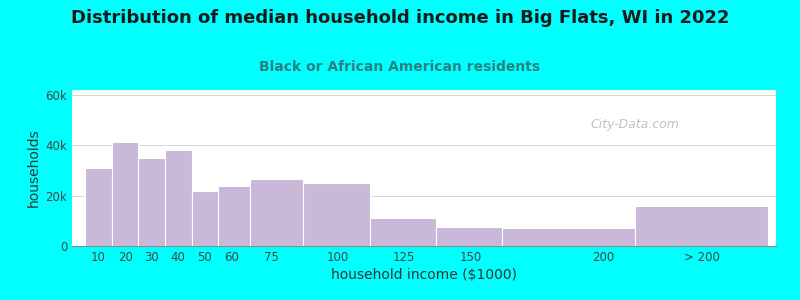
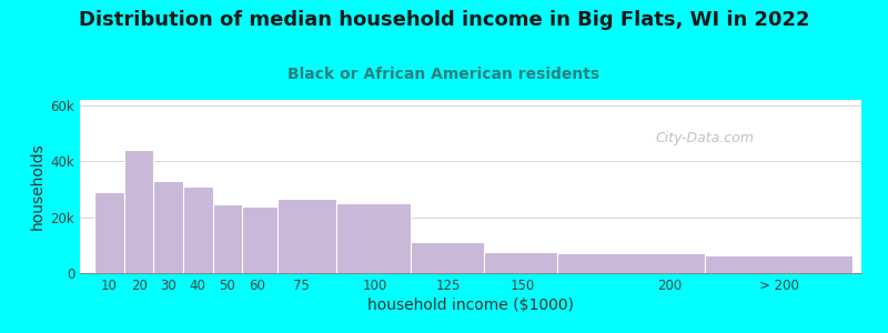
10: 31.0k -> 29.0k
20: 41.5k -> 44.0k
30: 35.0k -> 33.0k
40: 38.0k -> 31.0k
50: 22.0k -> 24.5k
> 200: 16.0k -> 6.5k
